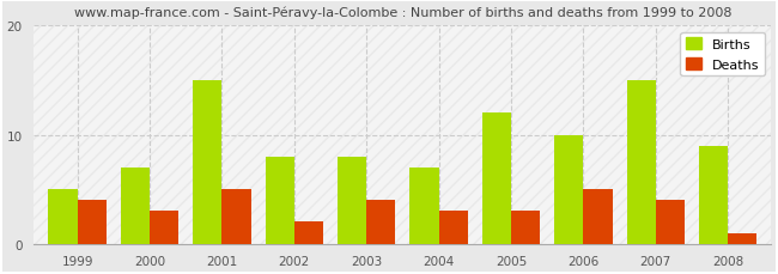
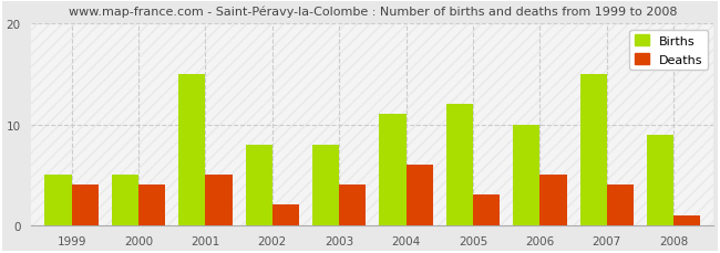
Births/2000: 7 -> 5
Deaths/2000: 3 -> 4
Births/2004: 7 -> 11
Deaths/2004: 3 -> 6
